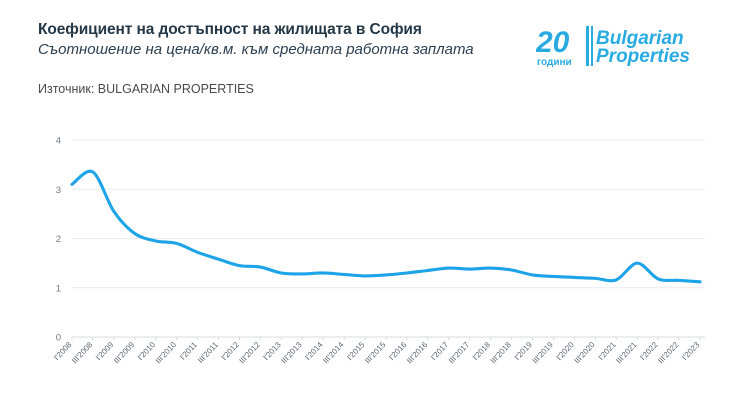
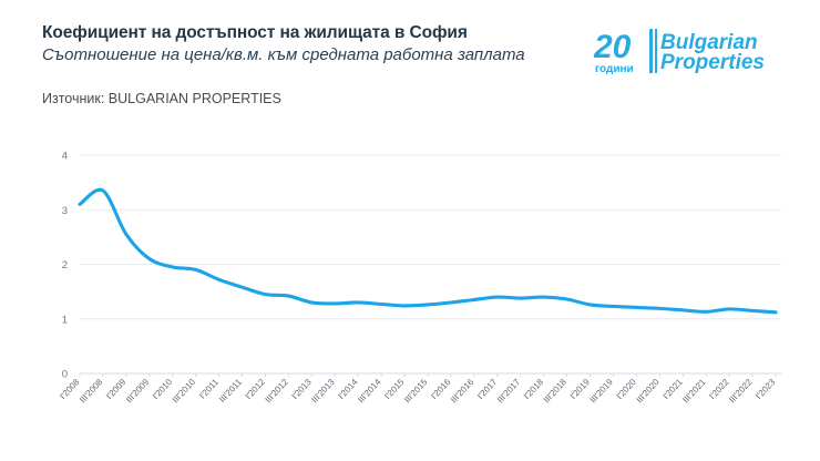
III'2021: 1.5 -> 1.1
